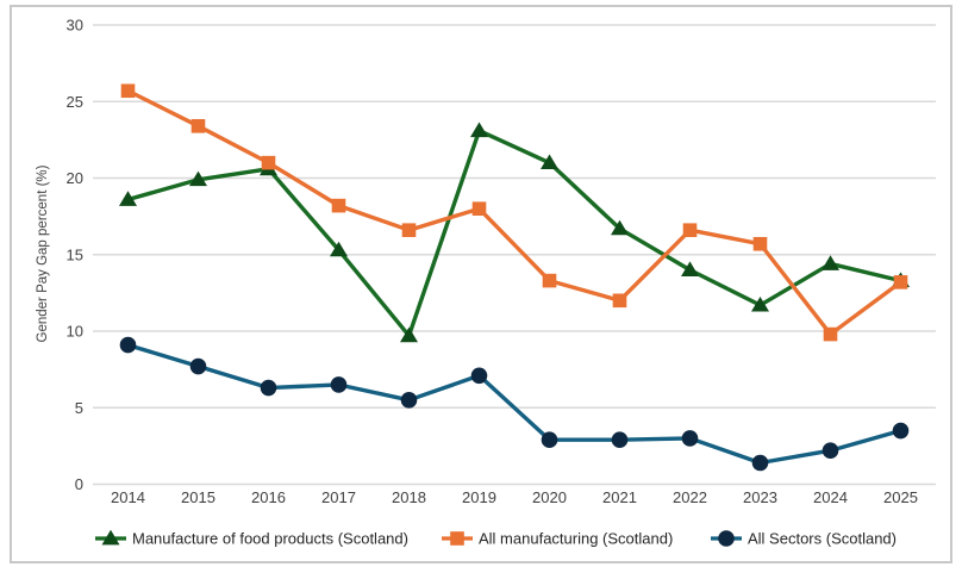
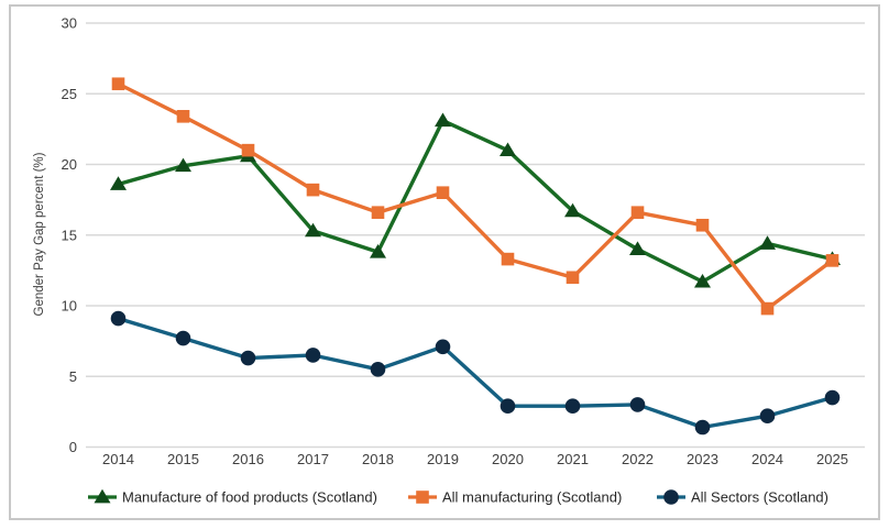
Manufacture of food products (Scotland)/2018: 9.7 -> 13.8
